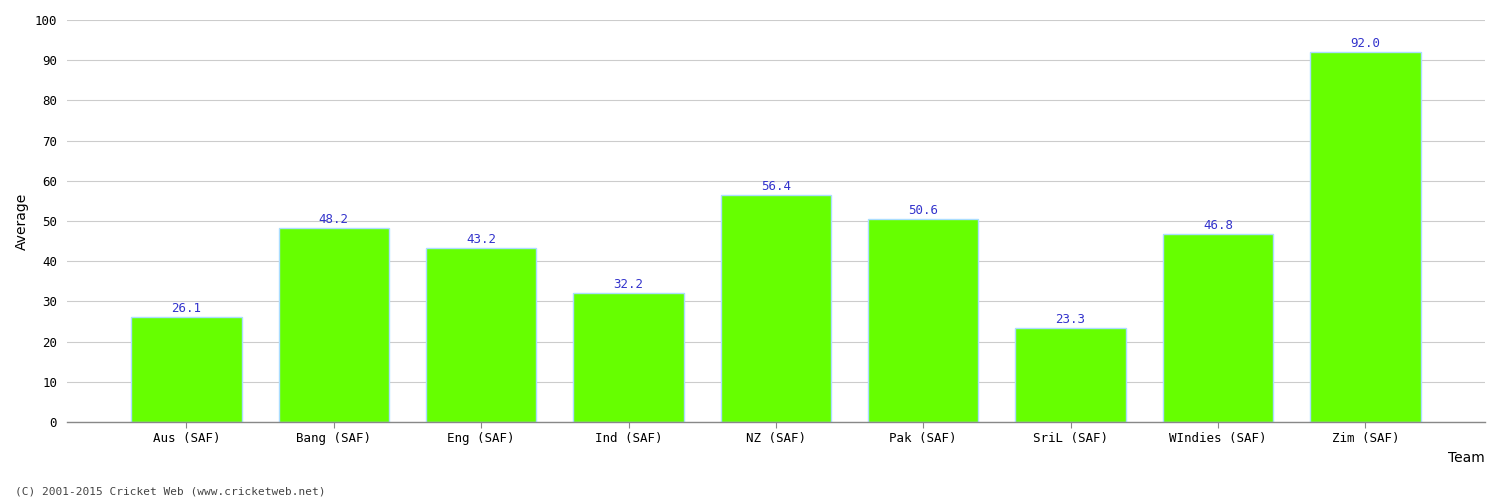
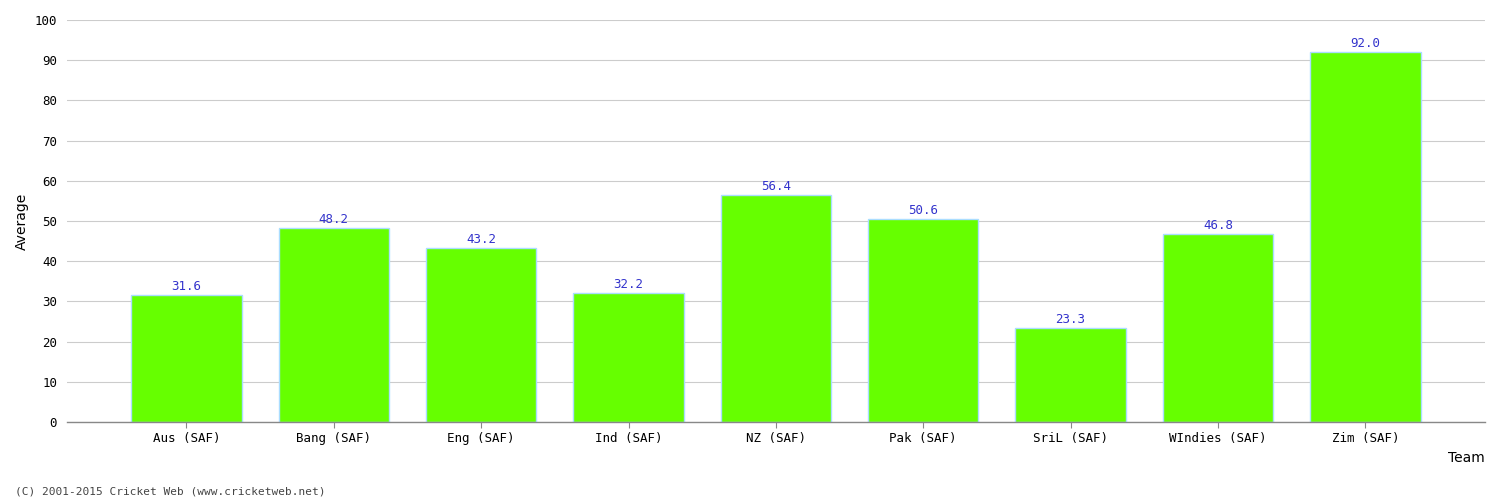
Aus (SAF): 26.1 -> 31.6
